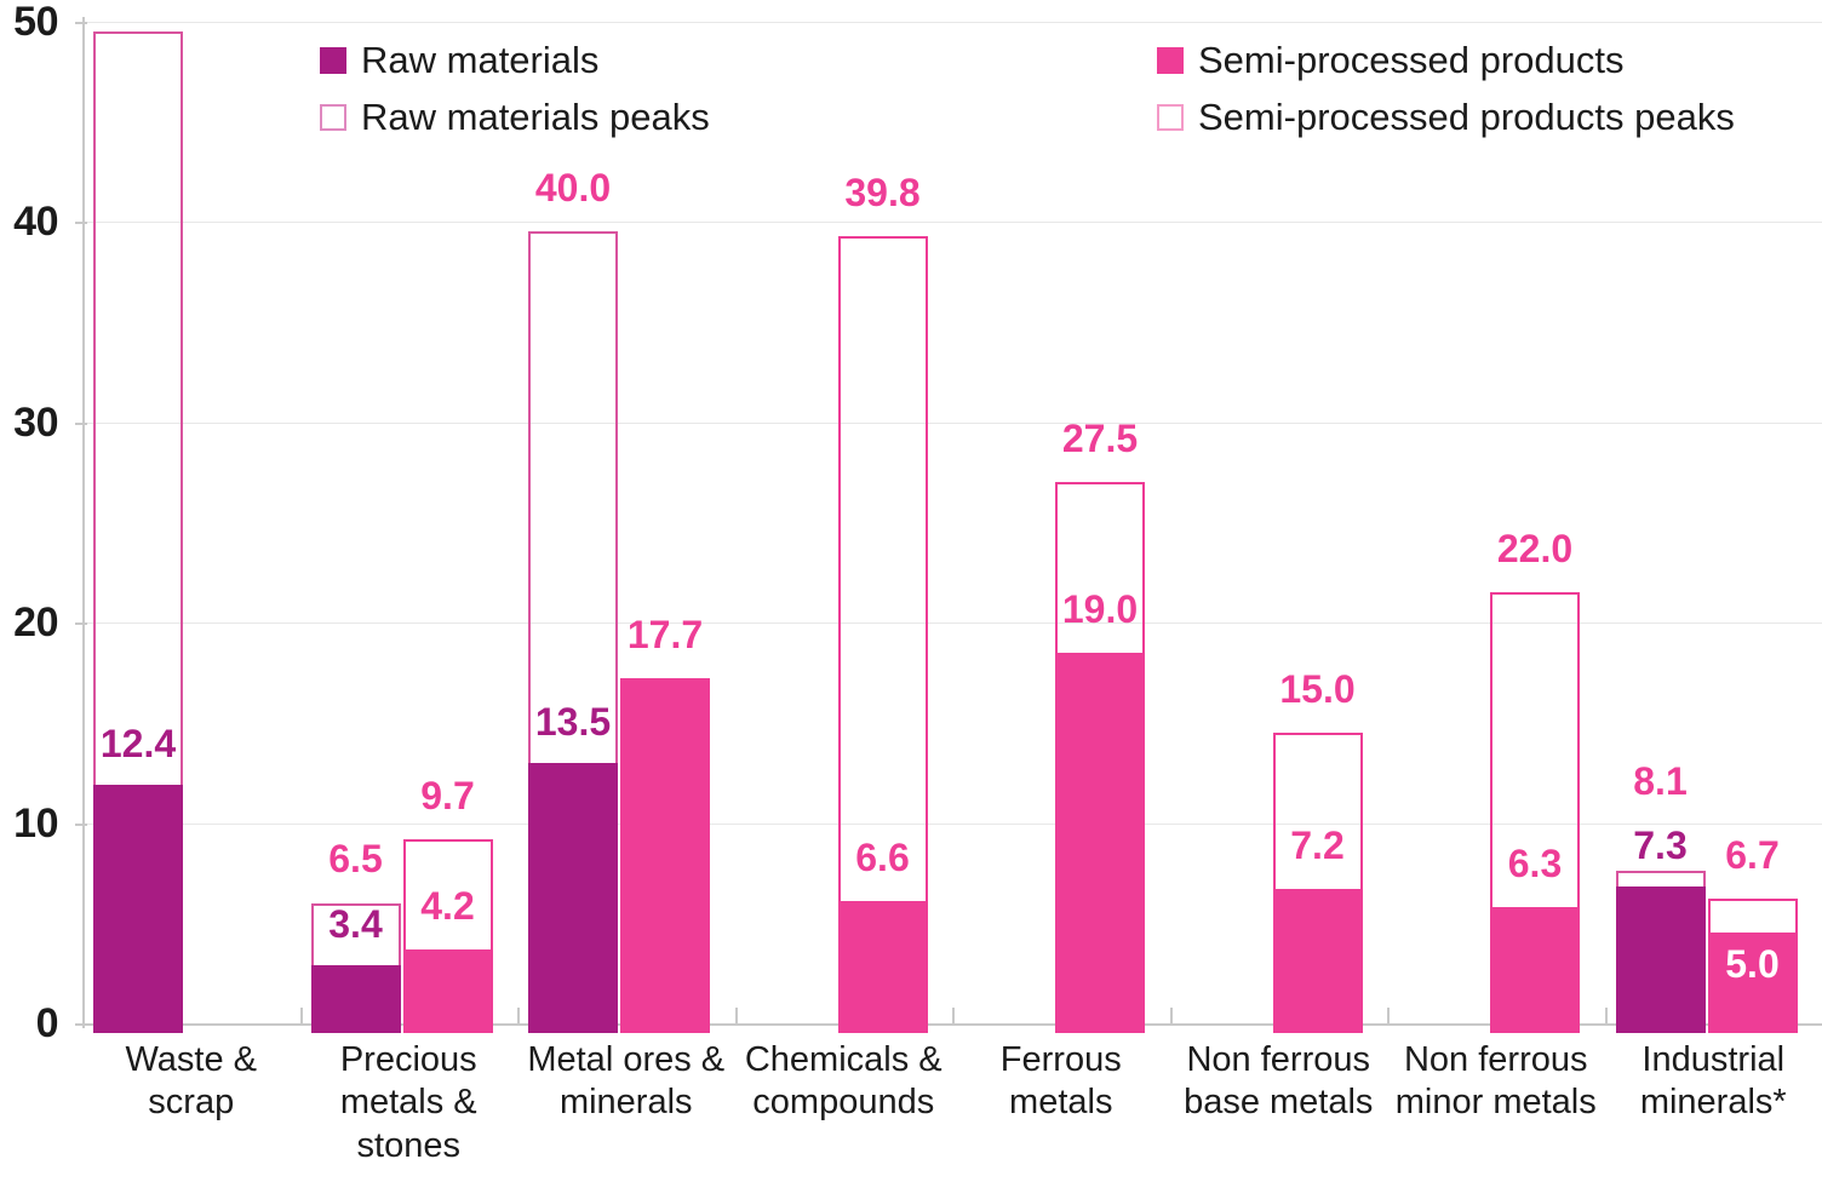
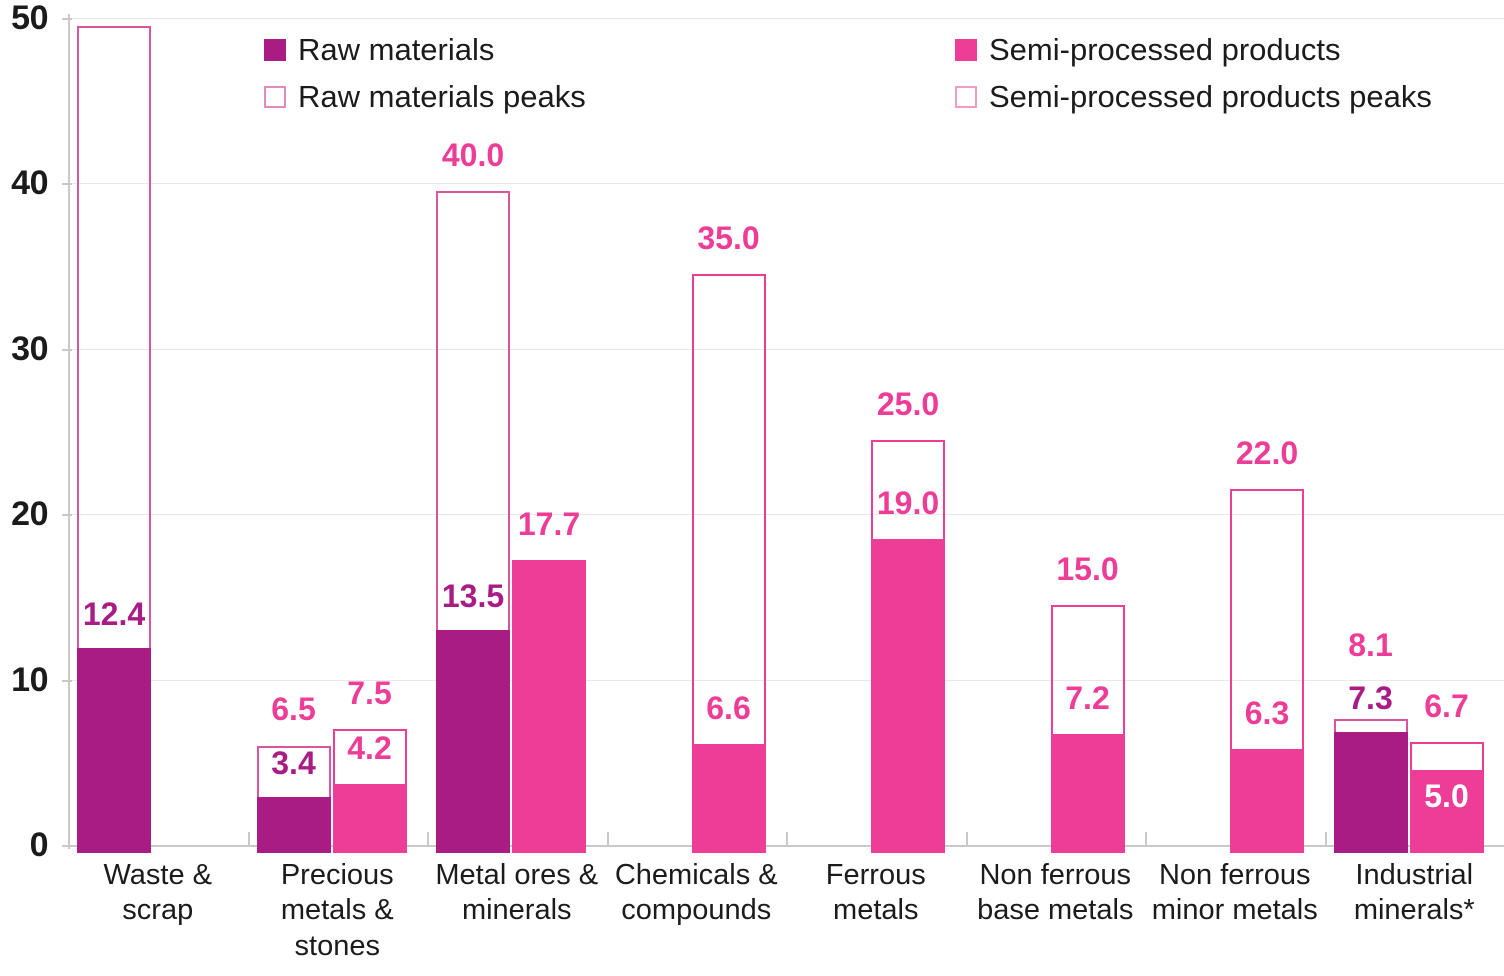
Semi-processed products peaks/Precious metals & stones: 9.7 -> 7.5
Semi-processed products peaks/Chemicals & compounds: 39.8 -> 35.0
Semi-processed products peaks/Ferrous metals: 27.5 -> 25.0
